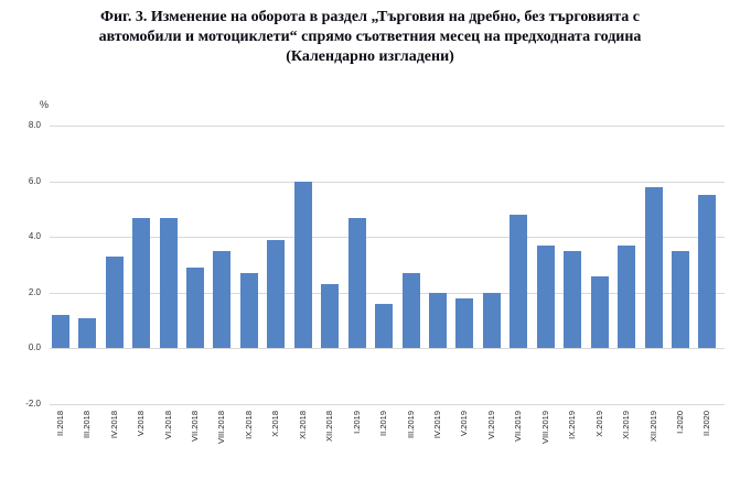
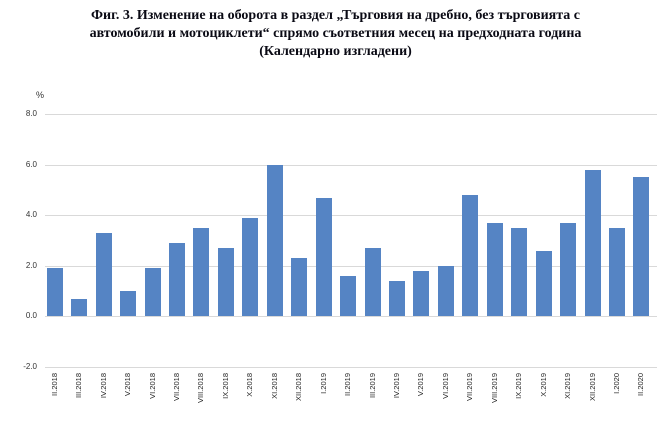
II.2018: 1.2 -> 1.9
III.2018: 1.1 -> 0.7
V.2018: 4.7 -> 1.0
VI.2018: 4.7 -> 1.9
IV.2019: 2.0 -> 1.4
